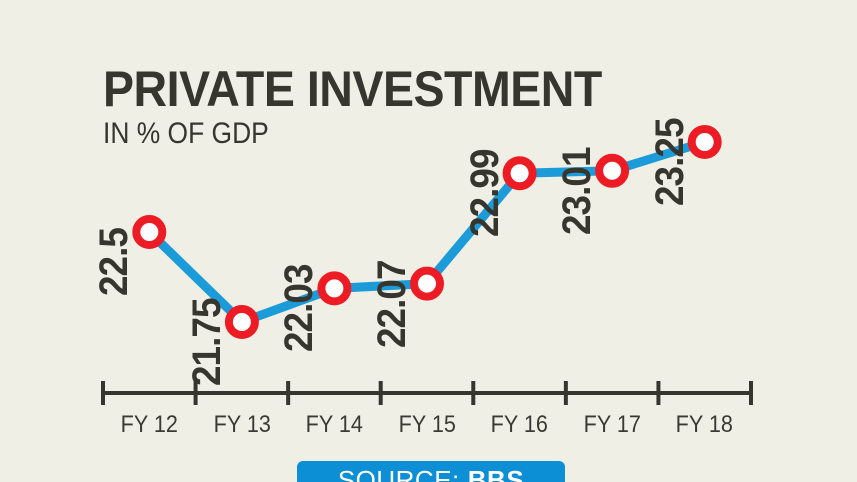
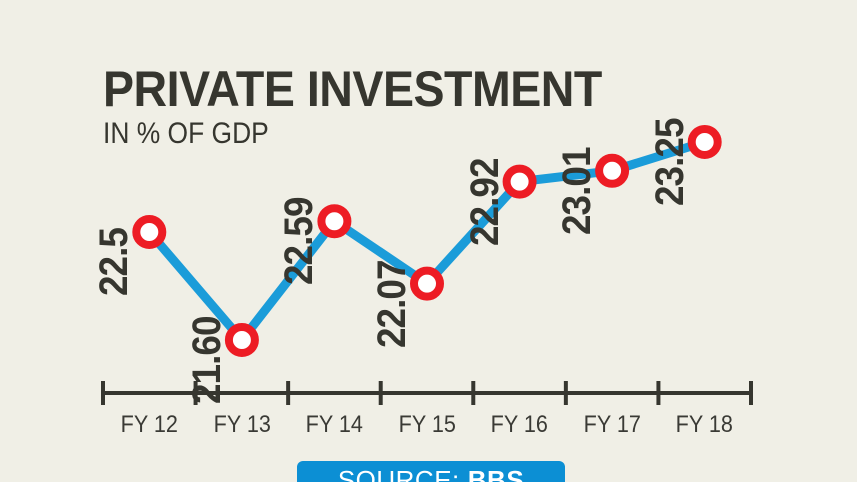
FY 13: 21.75 -> 21.60
FY 14: 22.03 -> 22.59
FY 16: 22.99 -> 22.92
